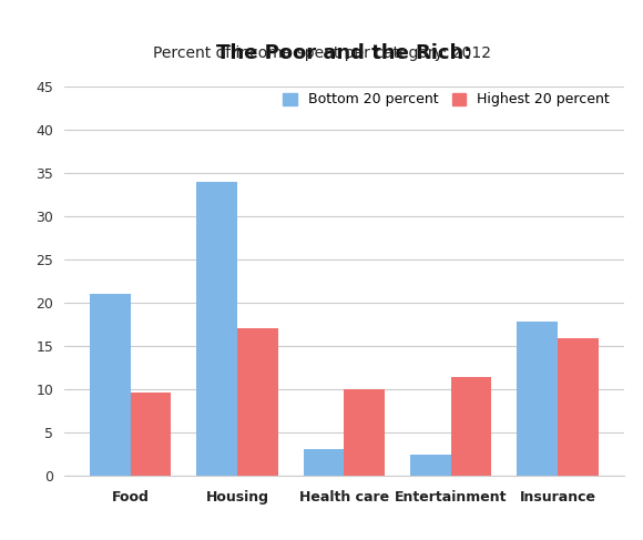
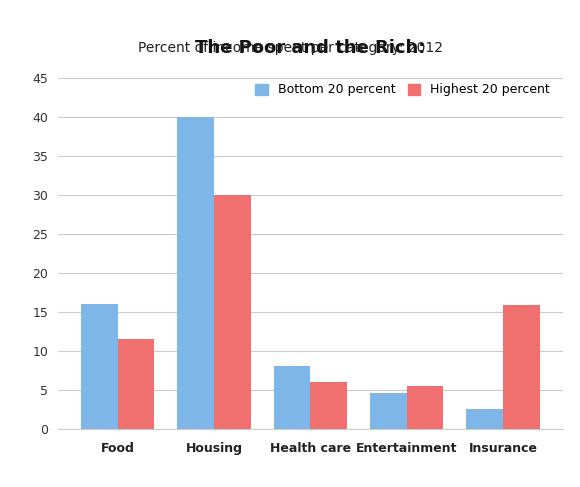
Bottom 20 percent/Food: 21.0 -> 16.0
Highest 20 percent/Food: 9.6 -> 11.5
Bottom 20 percent/Housing: 34.0 -> 40.0
Highest 20 percent/Housing: 17.0 -> 30.0
Bottom 20 percent/Health care: 3.0 -> 8.0
Highest 20 percent/Health care: 10.0 -> 6.0
Bottom 20 percent/Entertainment: 2.4 -> 4.5
Highest 20 percent/Entertainment: 11.4 -> 5.5
Bottom 20 percent/Insurance: 17.8 -> 2.5
